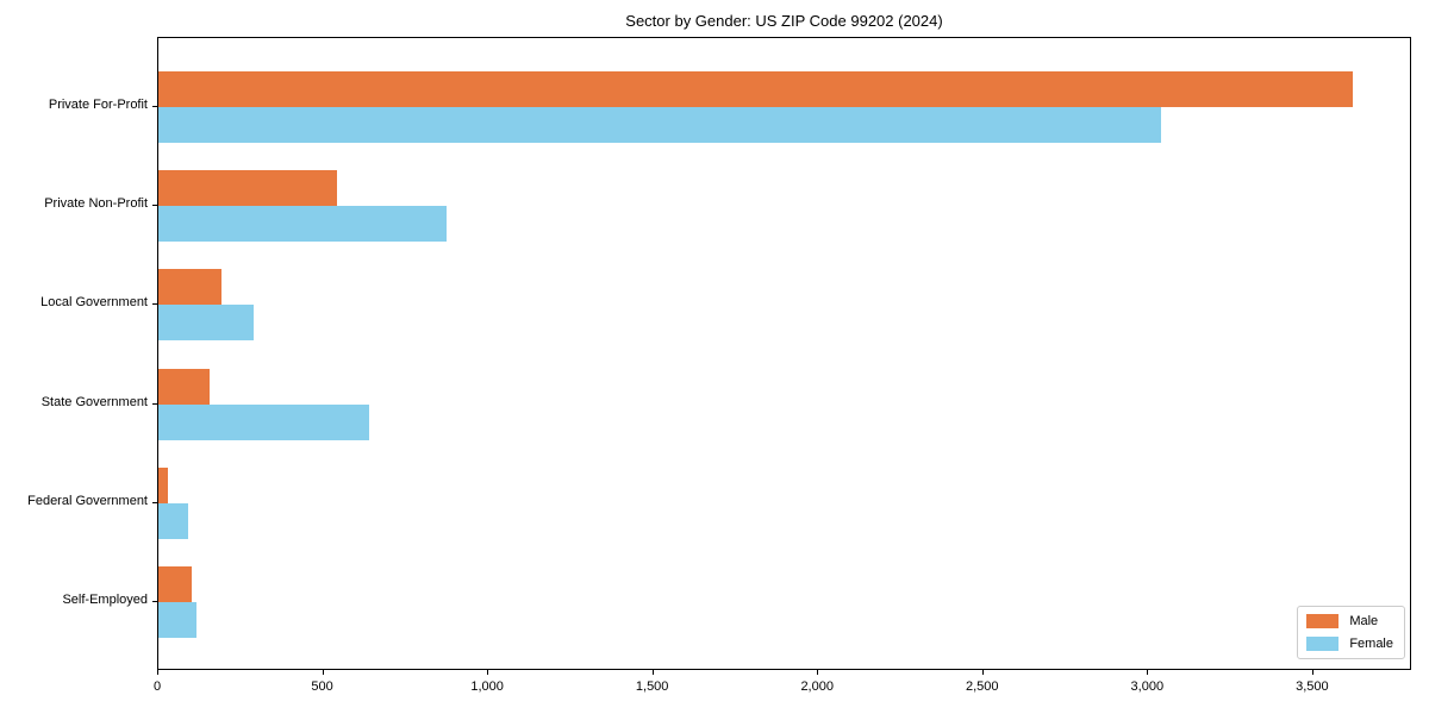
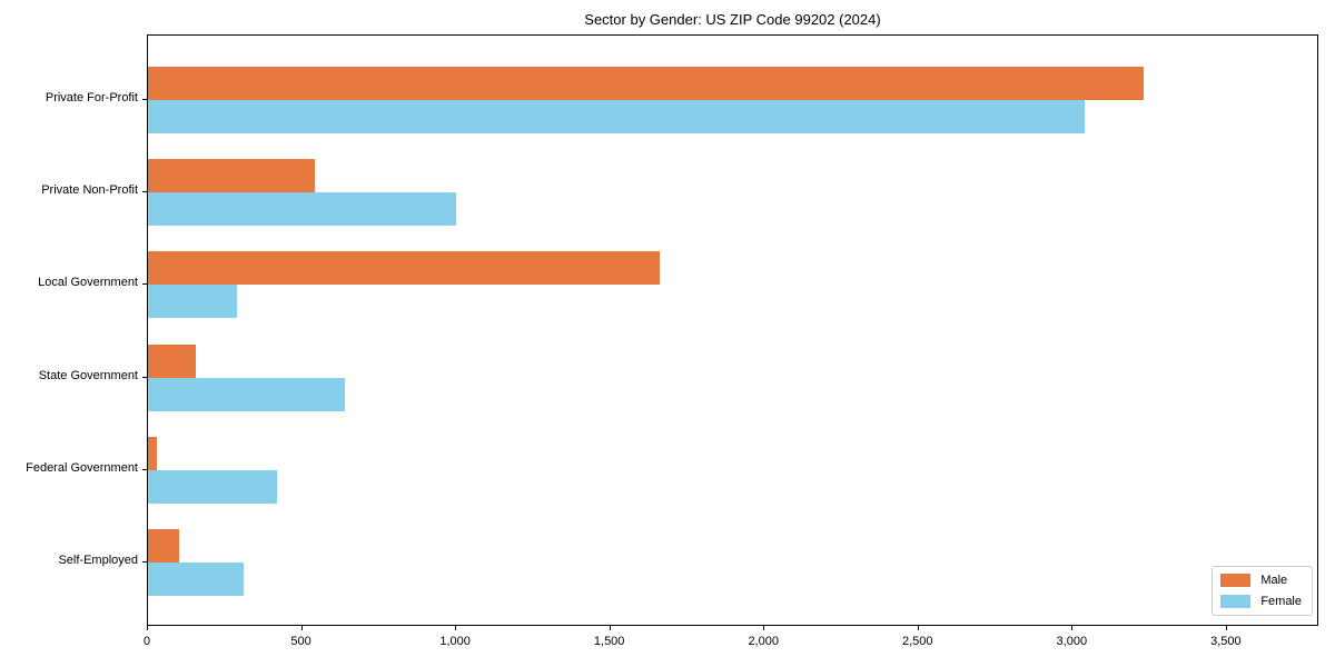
Male/Private For-Profit: 3620 -> 3230
Female/Private Non-Profit: 880 -> 1000
Male/Local Government: 190 -> 1660
Female/Federal Government: 90 -> 420
Female/Self-Employed: 120 -> 310
